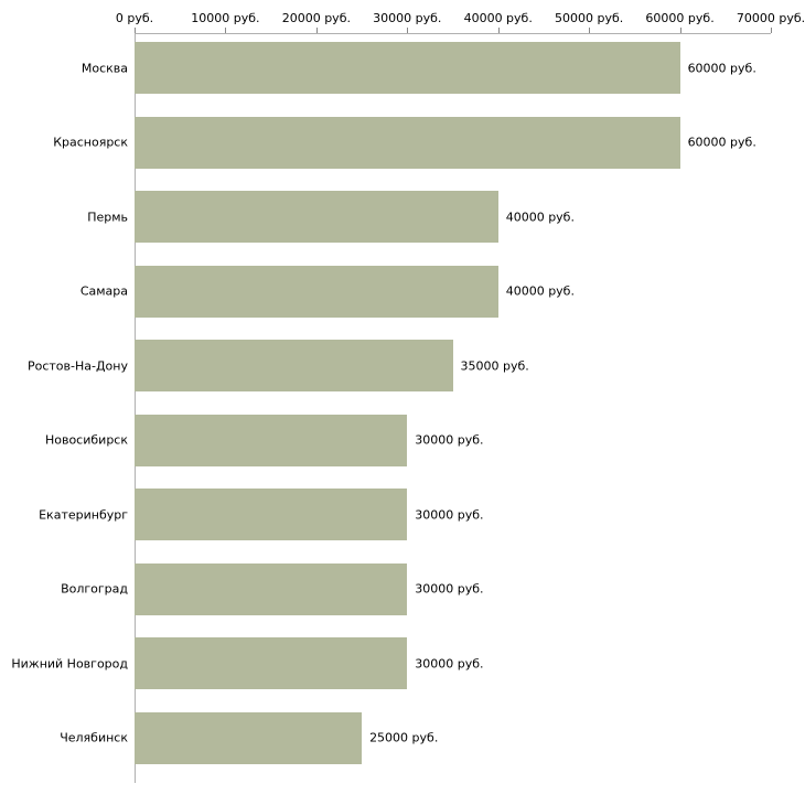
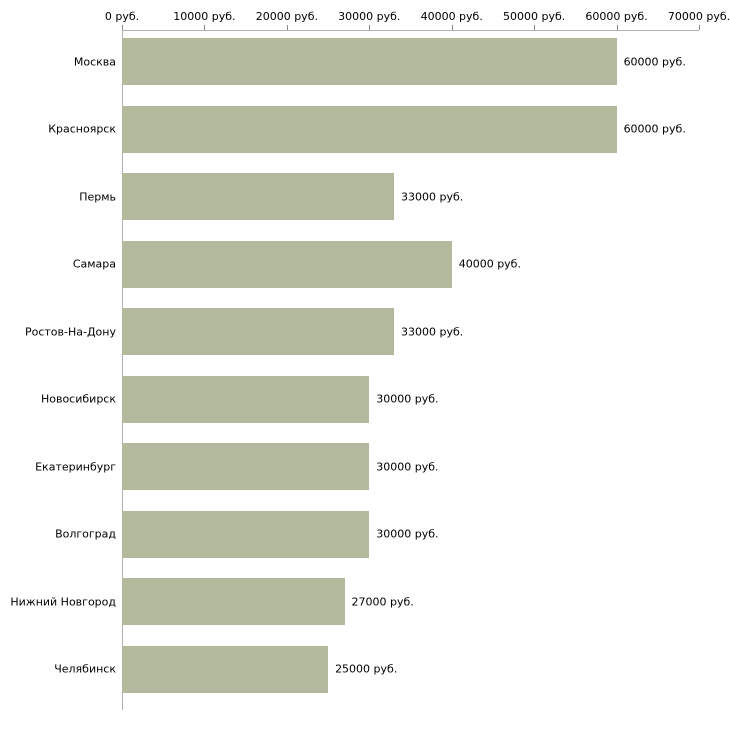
Пермь: 40000 -> 33000
Ростов-На-Дону: 35000 -> 33000
Нижний Новгород: 30000 -> 27000
